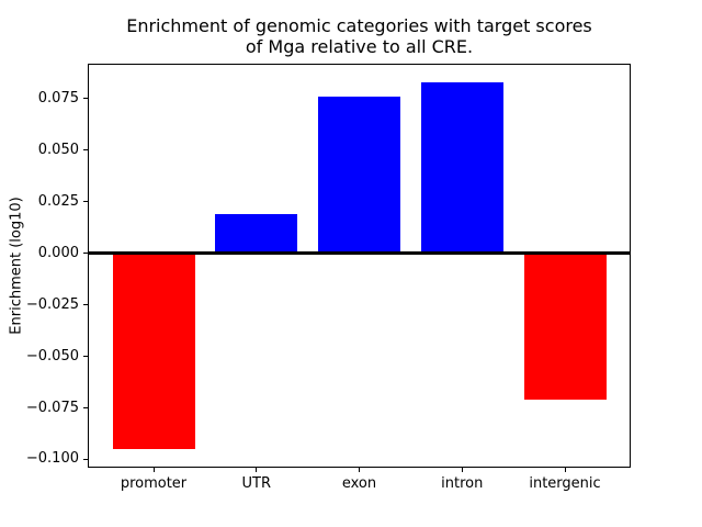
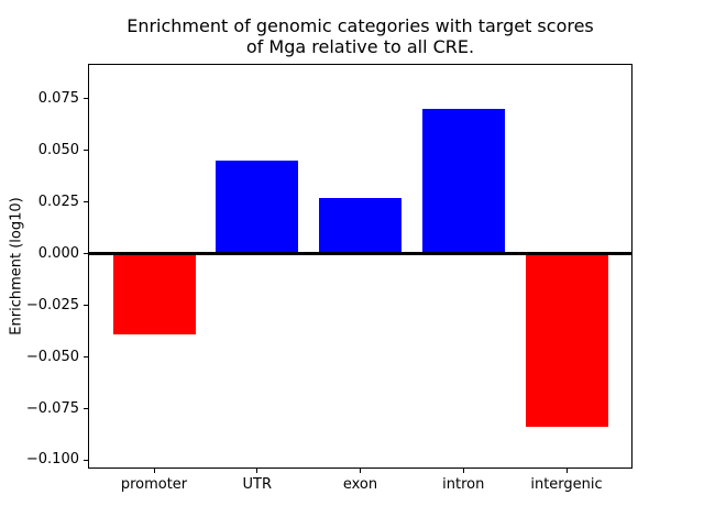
promoter: -0.095 -> -0.039
UTR: 0.019 -> 0.045
exon: 0.076 -> 0.027
intron: 0.083 -> 0.070
intergenic: -0.071 -> -0.084
